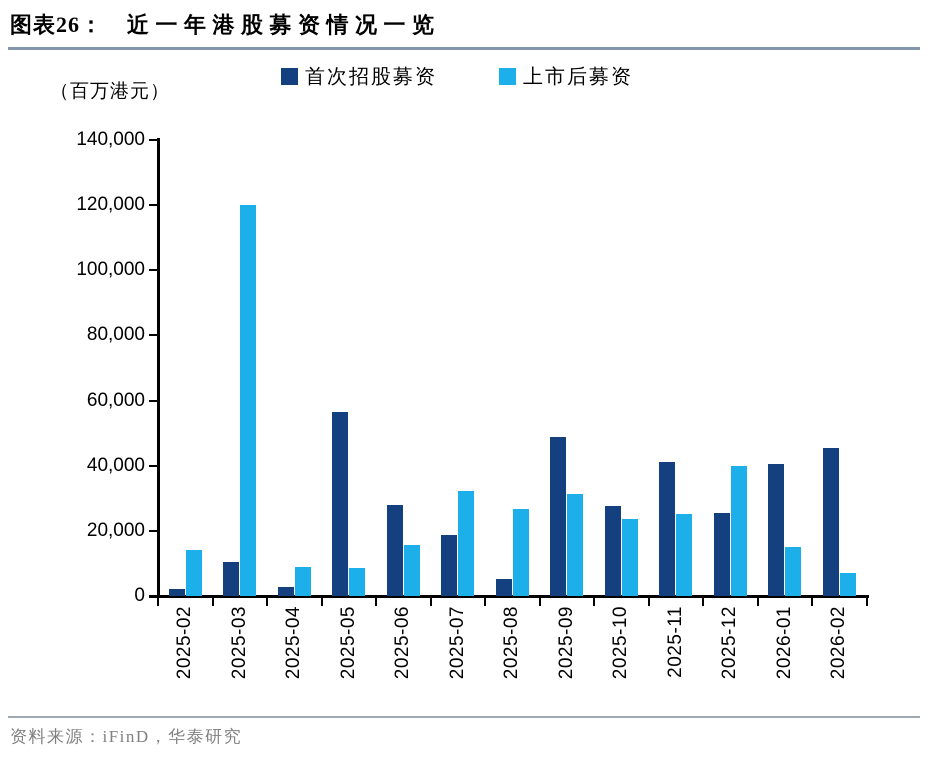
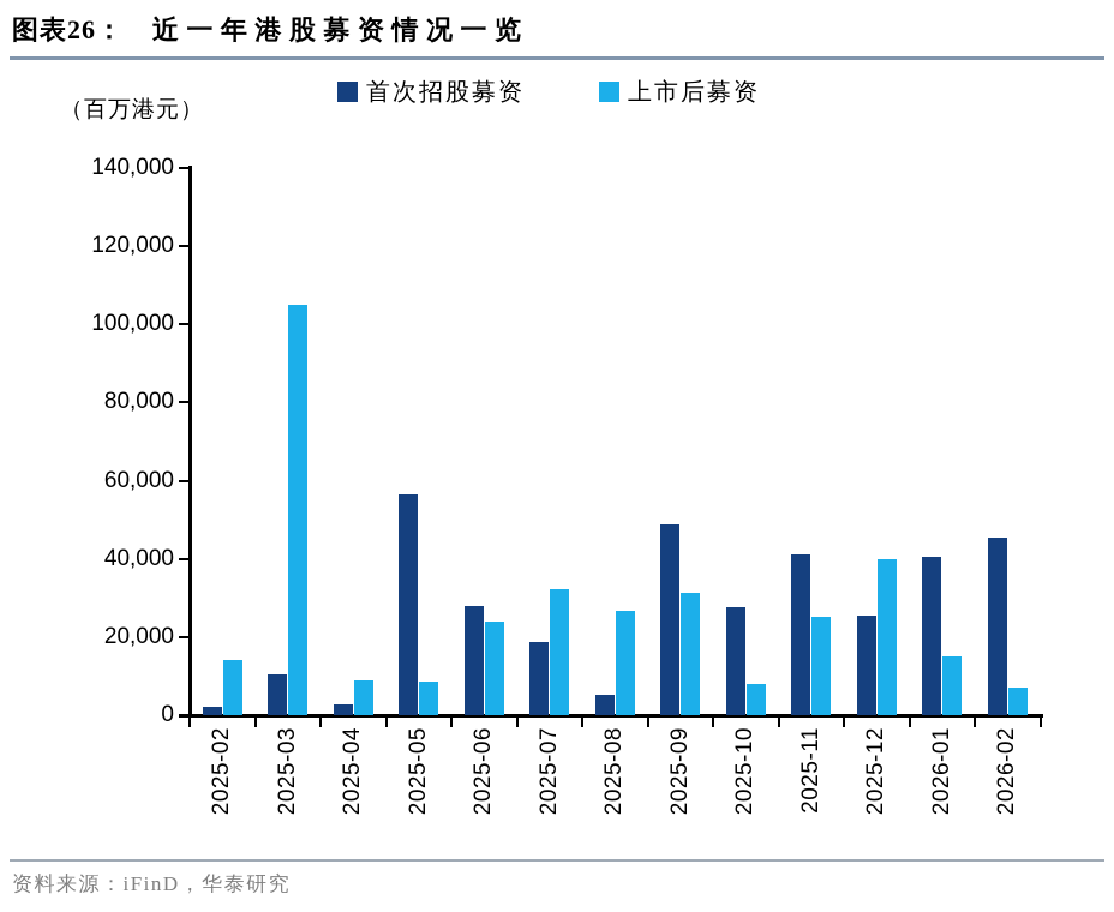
上市后募资/2025-03: 120000 -> 105000
上市后募资/2025-06: 16000 -> 24000
上市后募资/2025-10: 24000 -> 8000
